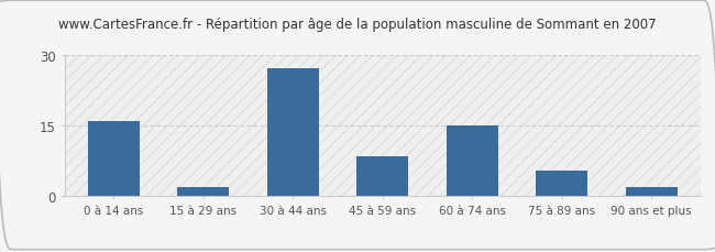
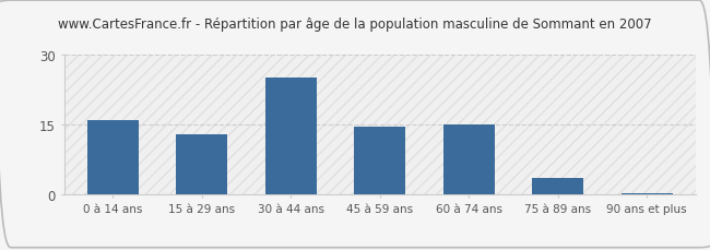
15 à 29 ans: 2.0 -> 13.0
30 à 44 ans: 27.0 -> 25.0
45 à 59 ans: 8.5 -> 14.5
75 à 89 ans: 5.5 -> 3.5
90 ans et plus: 2.0 -> 0.4
